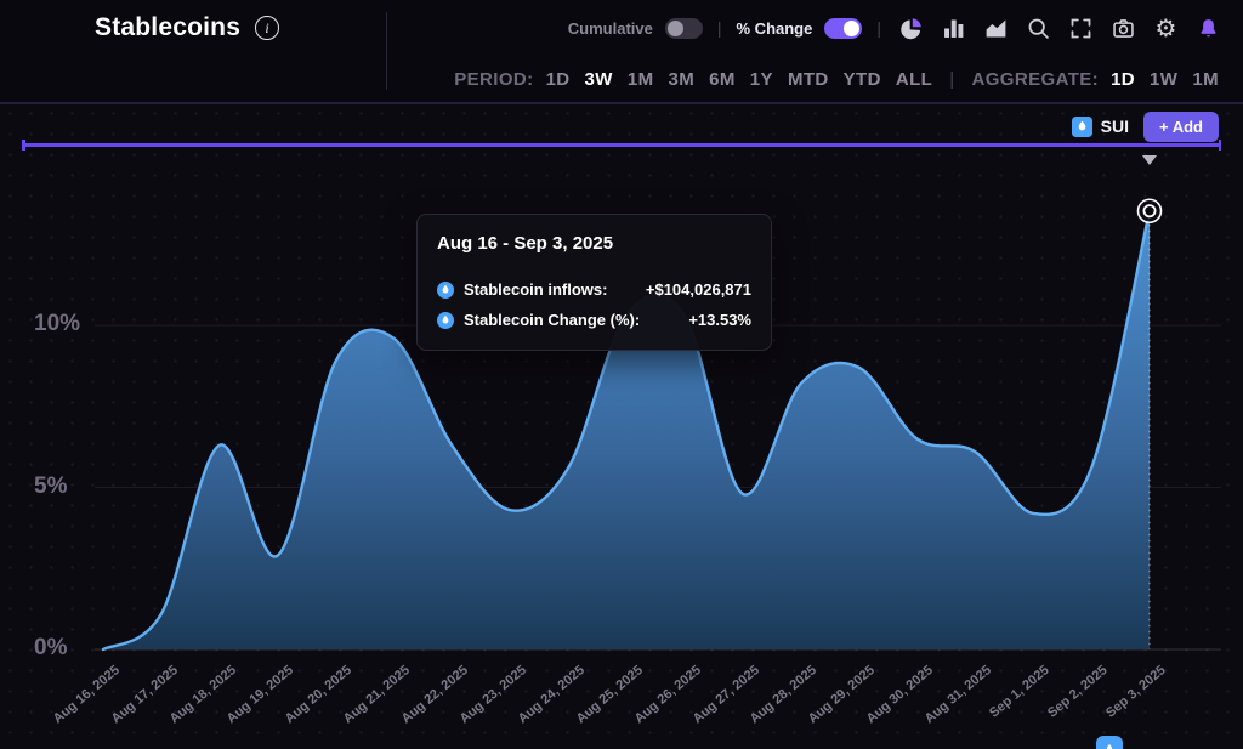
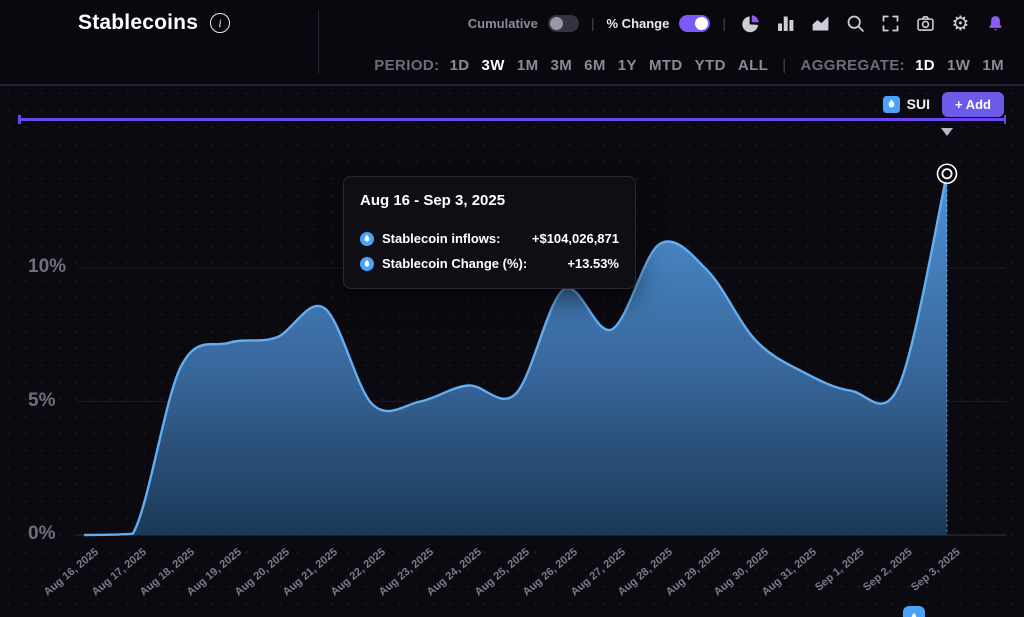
Aug 17, 2025: 1.1% -> 0.1%
Aug 19, 2025: 2.9% -> 7.2%
Aug 20, 2025: 8.9% -> 7.4%
Aug 21, 2025: 9.6% -> 8.5%
Aug 22, 2025: 6.3% -> 4.9%
Aug 23, 2025: 4.3% -> 5.0%
Aug 25, 2025: 10.3% -> 5.3%
Aug 26, 2025: 10.3% -> 9.2%
Aug 27, 2025: 4.8% -> 7.7%
Aug 28, 2025: 8.2% -> 10.9%
Aug 29, 2025: 8.7% -> 9.9%
Aug 30, 2025: 6.5% -> 7.3%
Sep 1, 2025: 4.2% -> 5.4%
